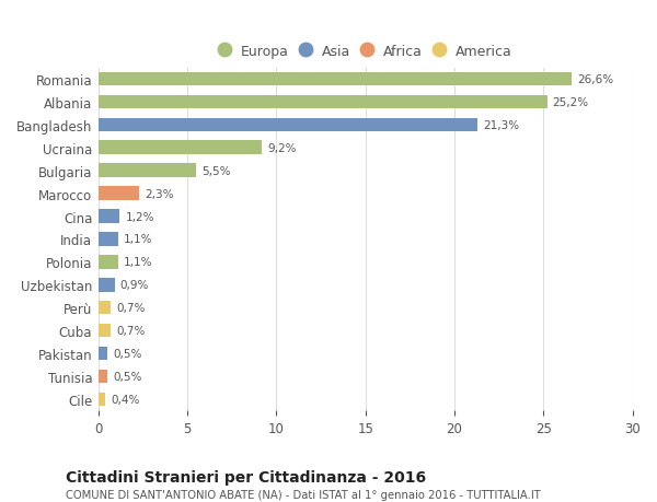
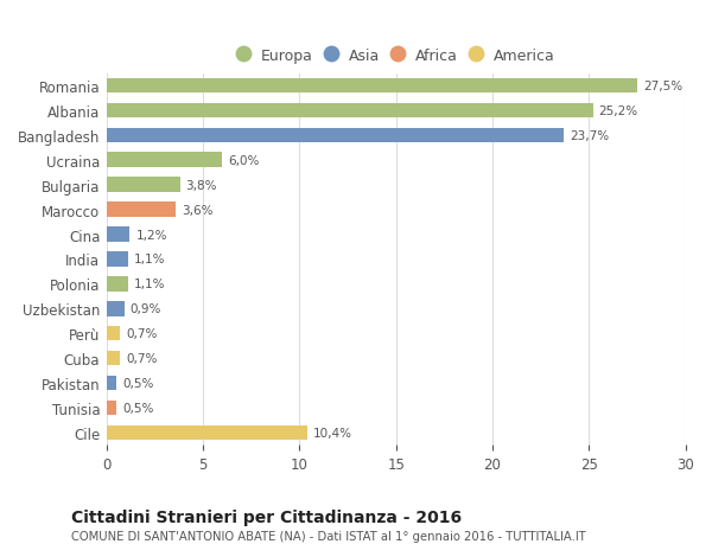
Romania: 26,6% -> 27,5%
Bangladesh: 21,3% -> 23,7%
Ucraina: 9,2% -> 6,0%
Bulgaria: 5,5% -> 3,8%
Marocco: 2,3% -> 3,6%
Cile: 0,4% -> 10,4%
